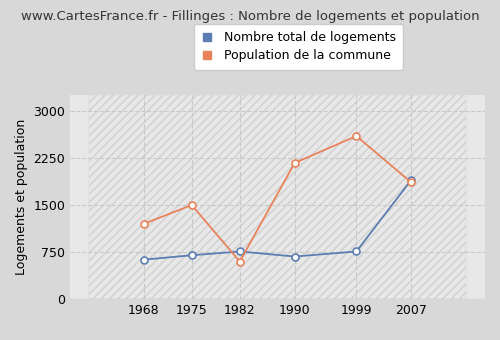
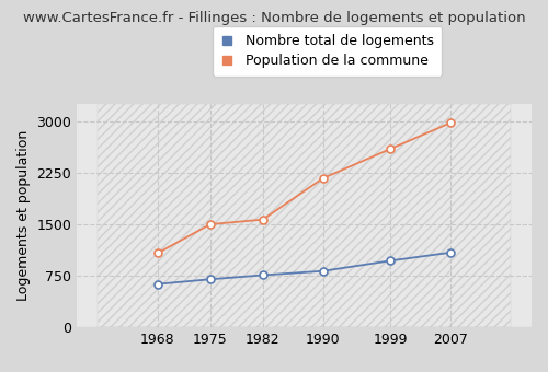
Population de la commune/1968: 1200 -> 1080
Population de la commune/1982: 600 -> 1570
Nombre total de logements/1990: 680 -> 820
Nombre total de logements/1999: 760 -> 970
Nombre total de logements/2007: 1900 -> 1090
Population de la commune/2007: 1860 -> 2980
